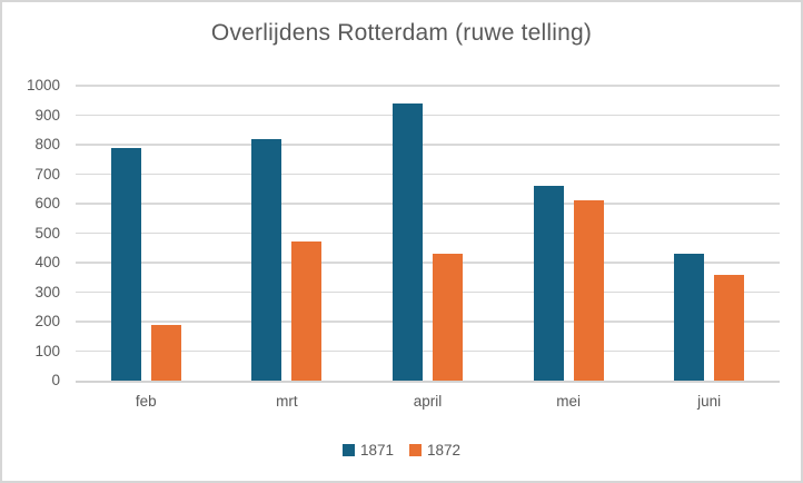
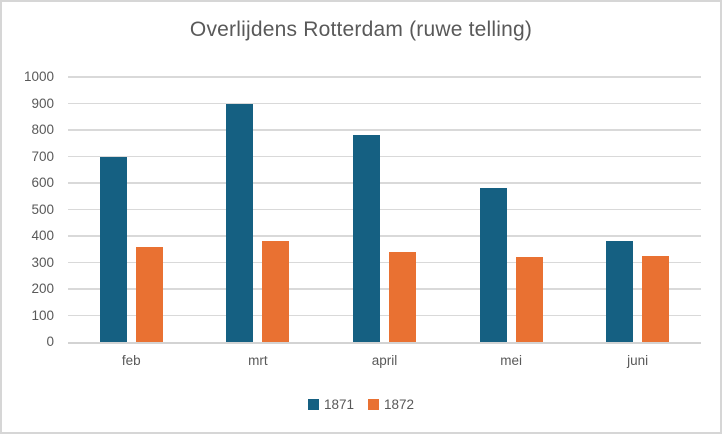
1871/feb: 790 -> 700
1872/feb: 190 -> 360
1871/mrt: 820 -> 900
1872/mrt: 470 -> 380
1871/april: 940 -> 780
1872/april: 430 -> 340
1871/mei: 660 -> 580
1872/mei: 610 -> 320
1871/juni: 430 -> 380
1872/juni: 360 -> 320
